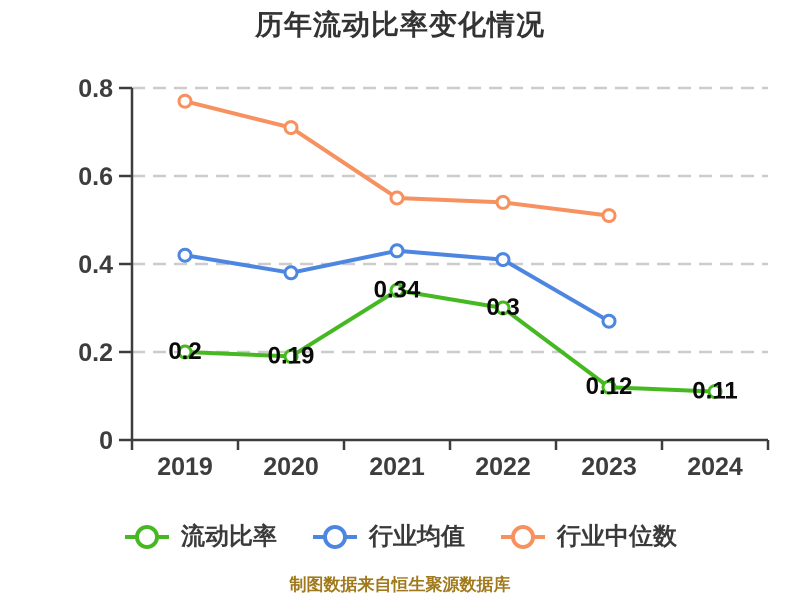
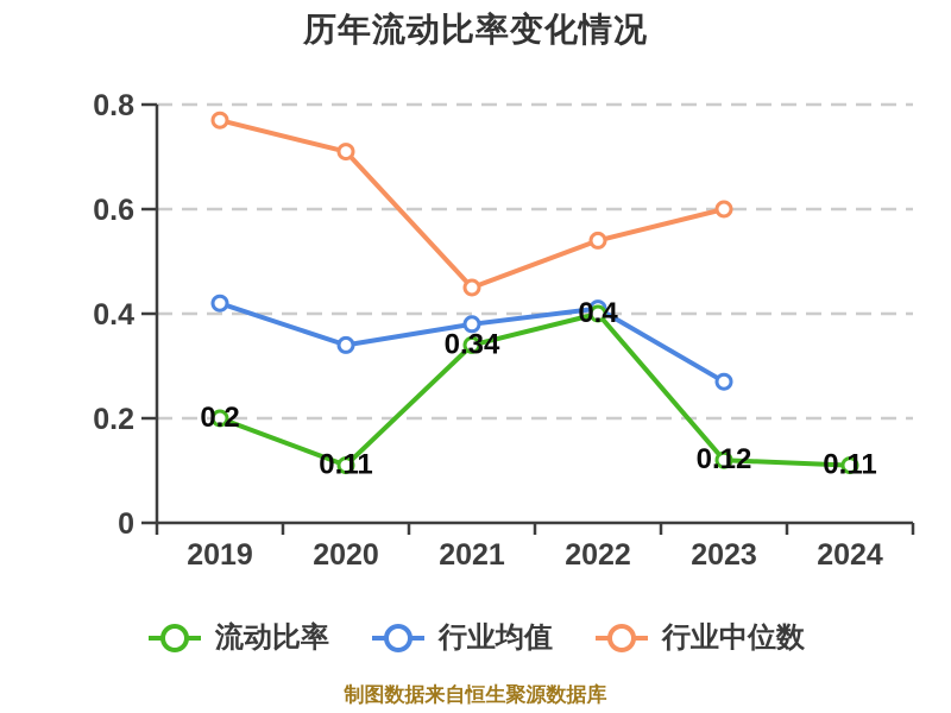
流动比率/2020: 0.19 -> 0.11
行业均值/2020: 0.38 -> 0.34
行业均值/2021: 0.43 -> 0.38
行业中位数/2021: 0.55 -> 0.45
流动比率/2022: 0.3 -> 0.4
行业中位数/2023: 0.51 -> 0.60
